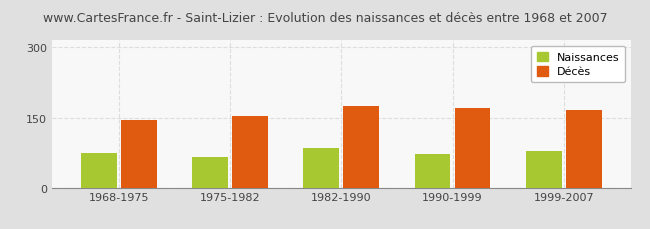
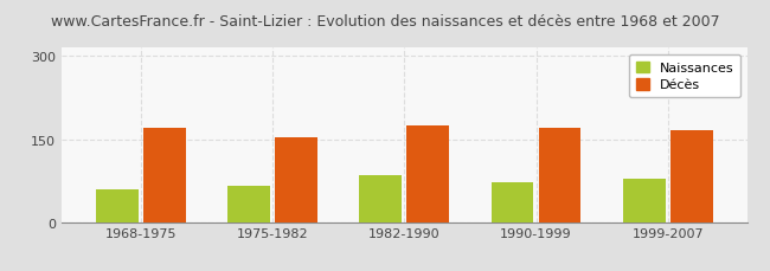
Naissances/1968-1975: 75 -> 60
Décès/1968-1975: 145 -> 170
